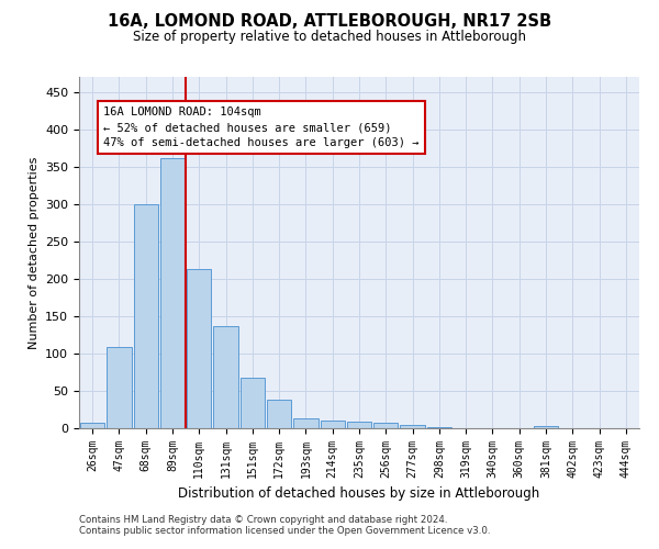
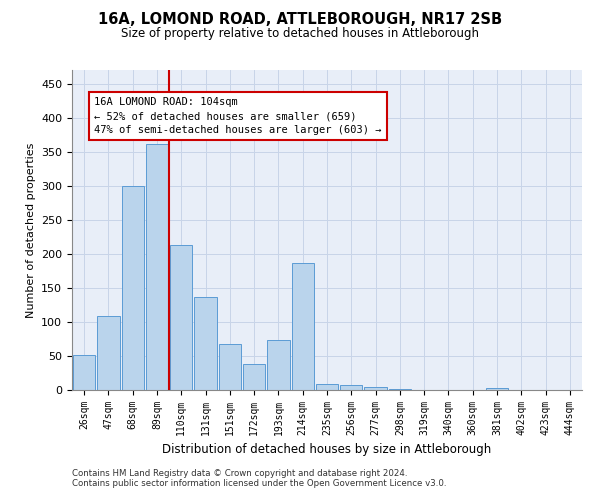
26sqm: 8 -> 52
193sqm: 13 -> 74
214sqm: 10 -> 186
